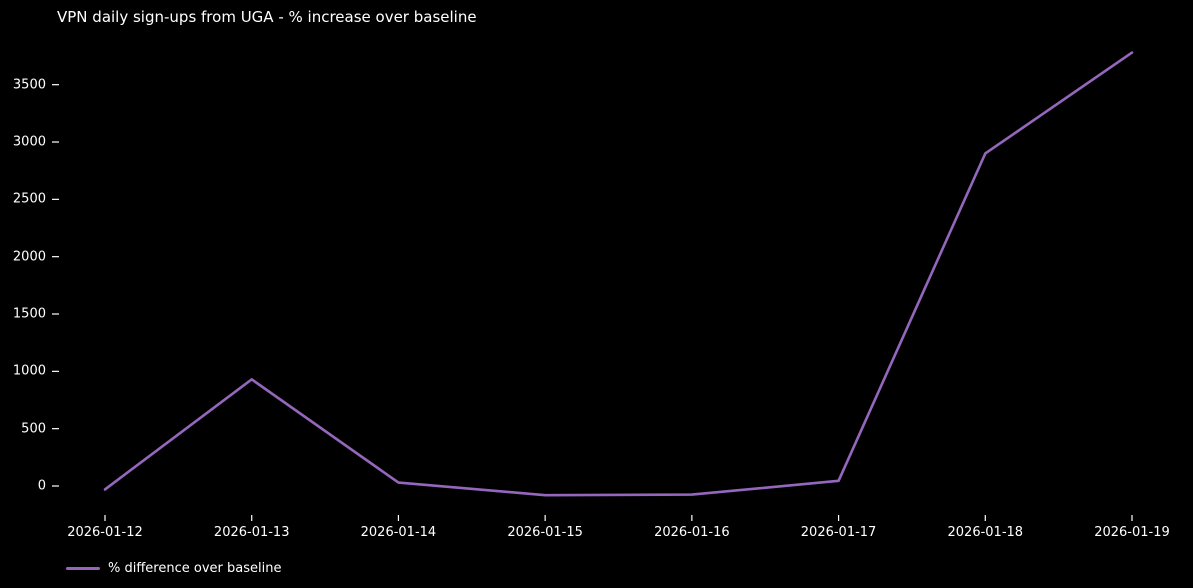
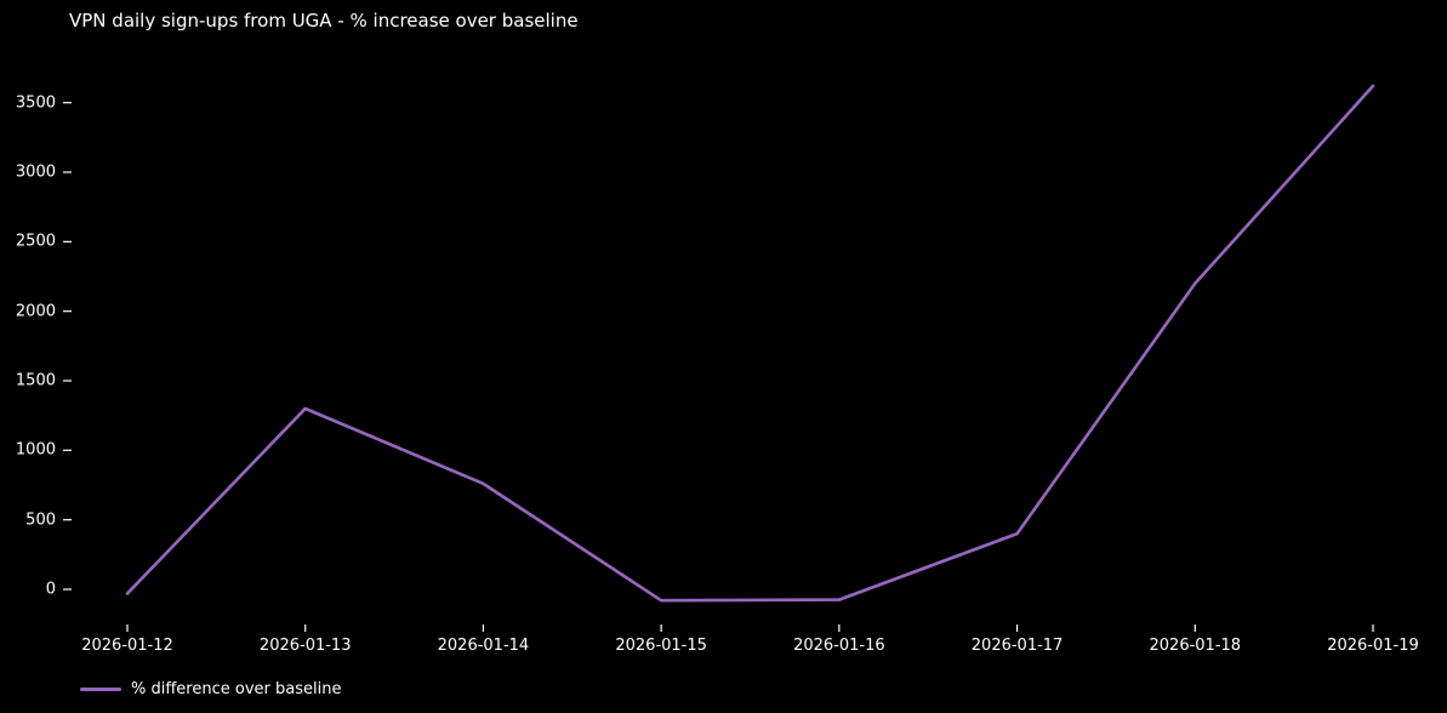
2026-01-13: 930 -> 1300
2026-01-14: 30 -> 760
2026-01-17: 40 -> 400
2026-01-18: 2900 -> 2200
2026-01-19: 3780 -> 3620
